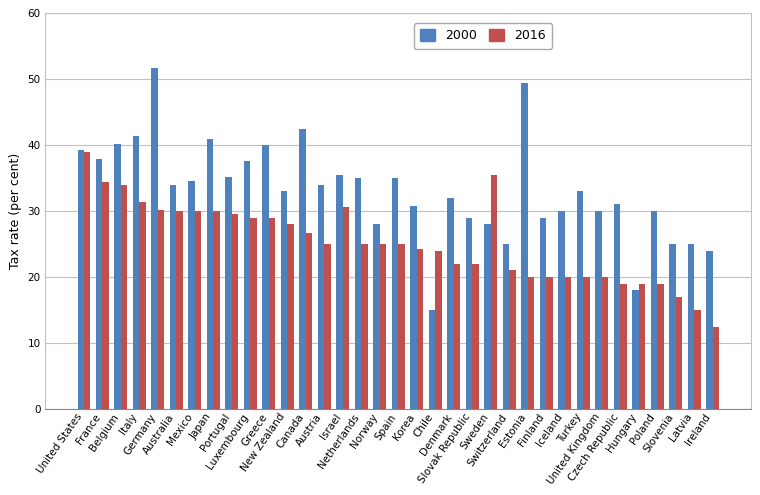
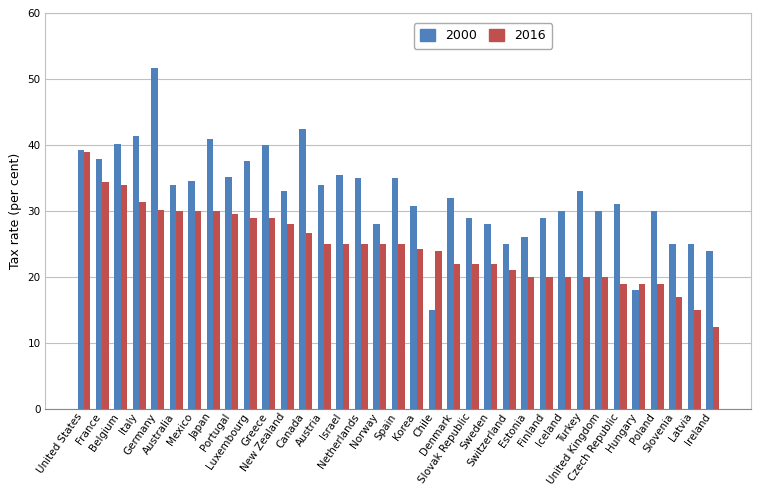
2016/Israel: 30.6 -> 25.0
2016/Sweden: 35.4 -> 22.0
2000/Estonia: 49.4 -> 26.0
